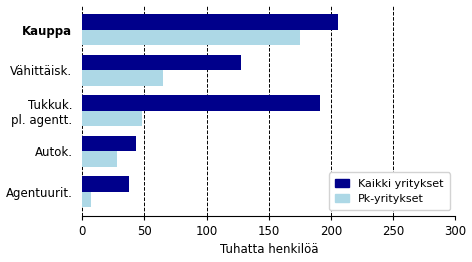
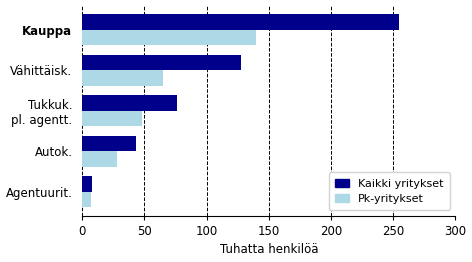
Kaikki yritykset/Kauppa: 206 -> 255
Pk-yritykset/Kauppa: 175 -> 140
Kaikki yritykset/Tukkuk. pl. agentt.: 191 -> 76
Kaikki yritykset/Agentuurit.: 38 -> 8
